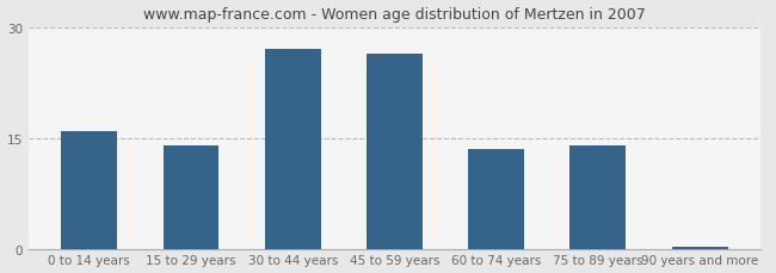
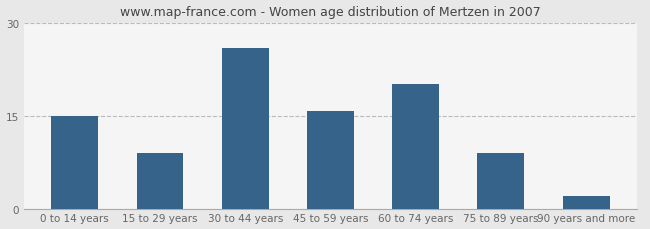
0 to 14 years: 16.0 -> 15.0
15 to 29 years: 14.0 -> 9.0
30 to 44 years: 27.0 -> 26.0
45 to 59 years: 26.5 -> 15.8
60 to 74 years: 13.5 -> 20.2
75 to 89 years: 14.0 -> 9.0
90 years and more: 0.3 -> 2.0
